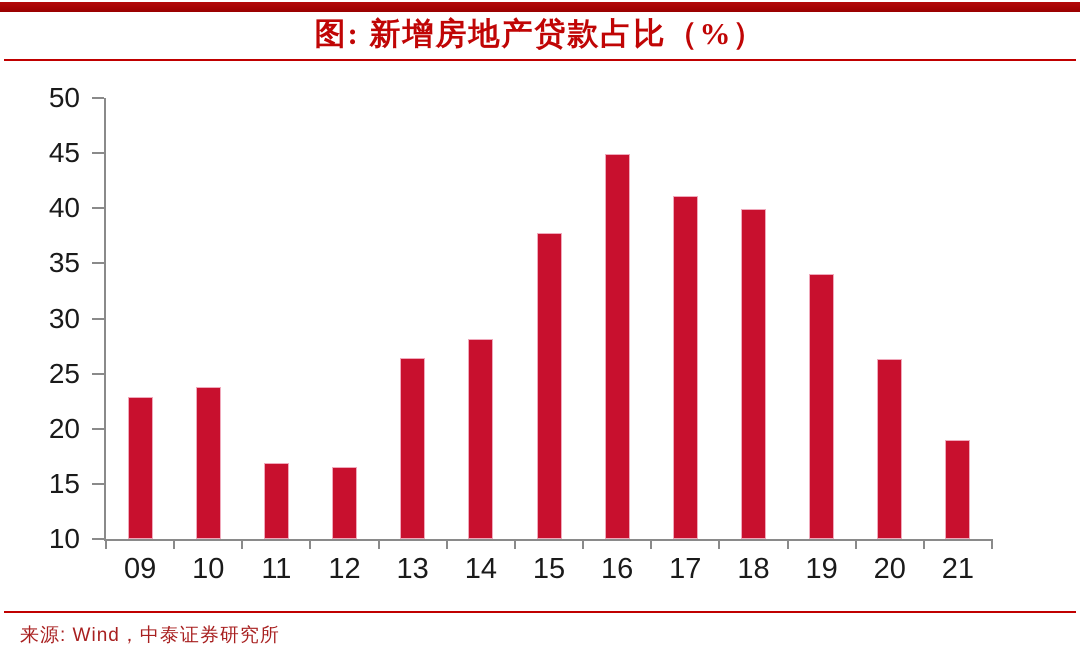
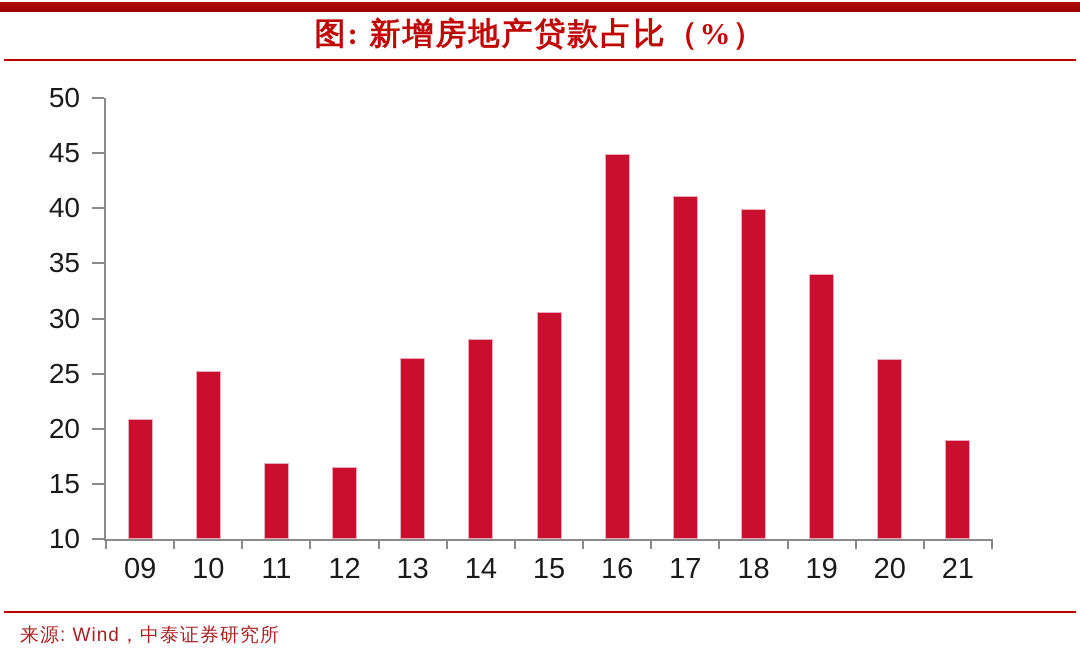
09: 22.9 -> 20.9
10: 23.8 -> 25.2
15: 37.8 -> 30.6
